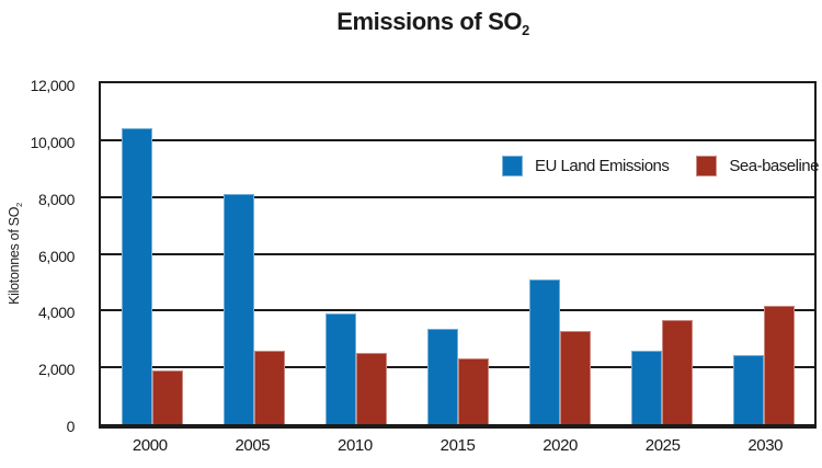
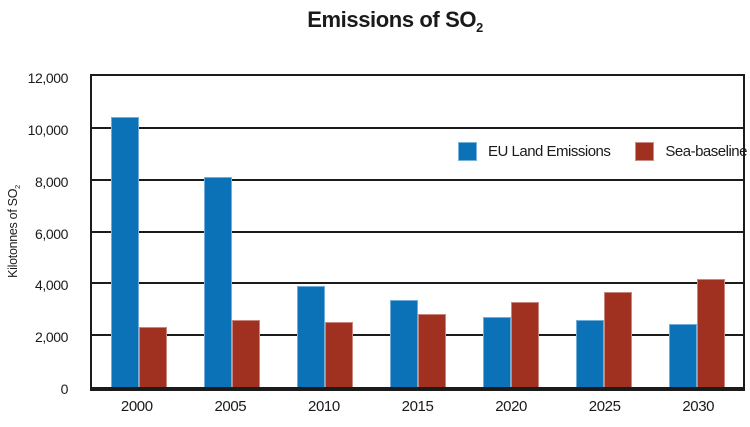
Sea-baseline/2000: 1900 -> 2300
Sea-baseline/2015: 2300 -> 2800
EU Land Emissions/2020: 5100 -> 2700
